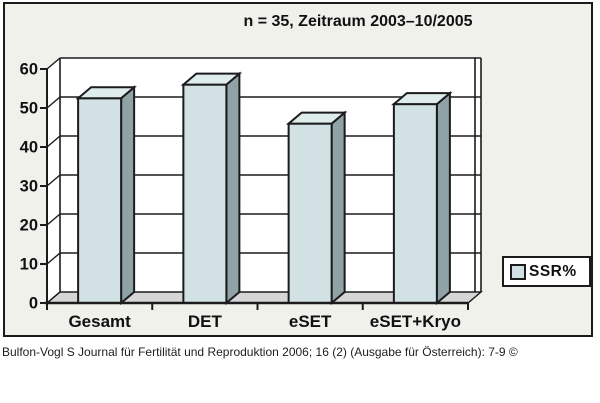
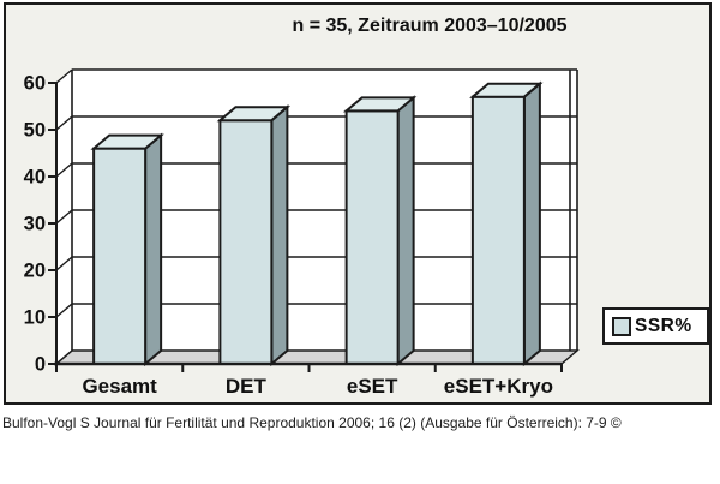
Gesamt: 52 -> 46
DET: 56 -> 52
eSET: 46 -> 54
eSET+Kryo: 51 -> 57
